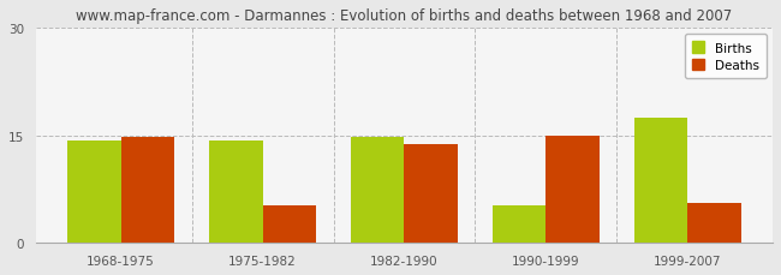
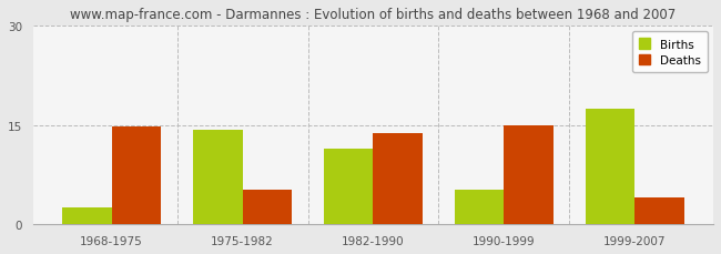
Births/1968-1975: 14.3 -> 2.6
Births/1982-1990: 14.8 -> 11.4
Deaths/1999-2007: 5.5 -> 4.0
